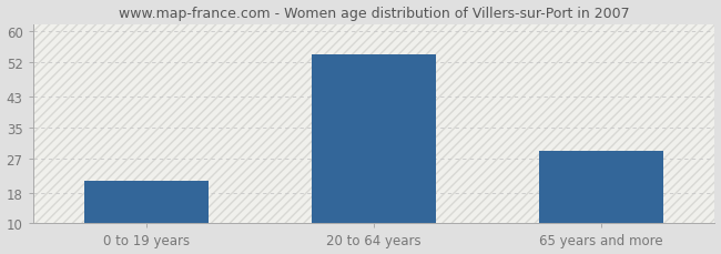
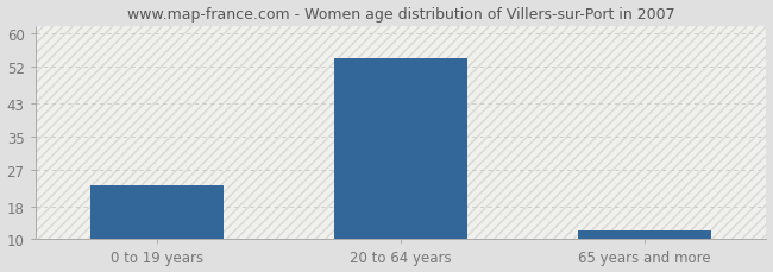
0 to 19 years: 21 -> 23
65 years and more: 29 -> 12
